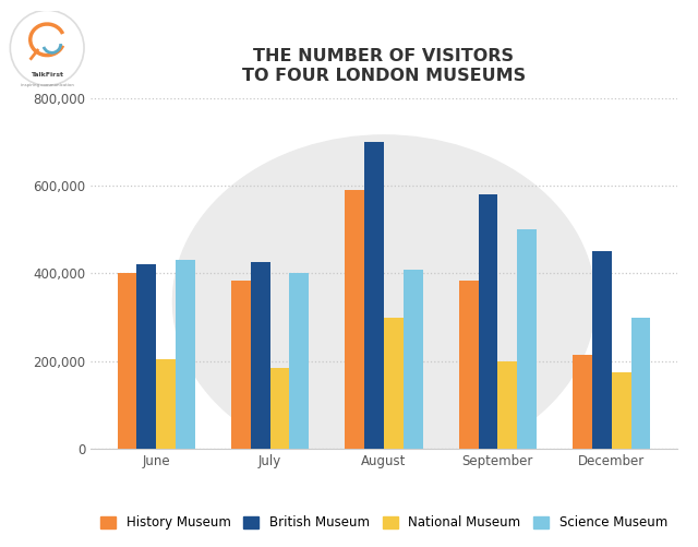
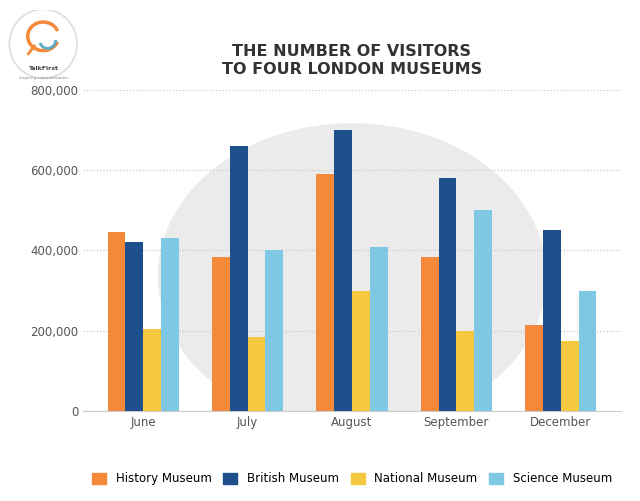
History Museum/June: 400,000 -> 445,000
British Museum/July: 425,000 -> 660,000
